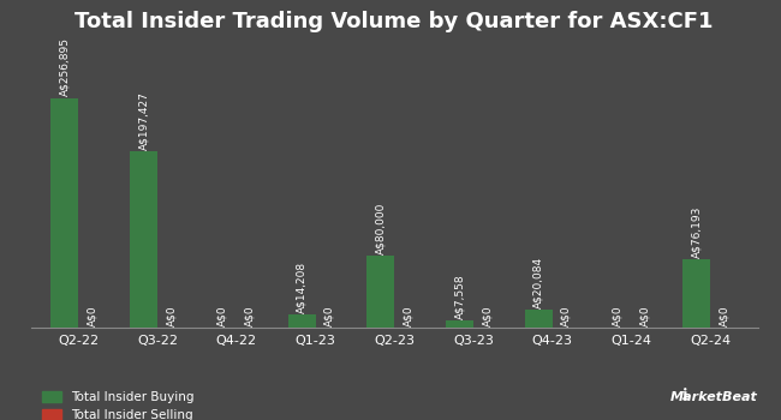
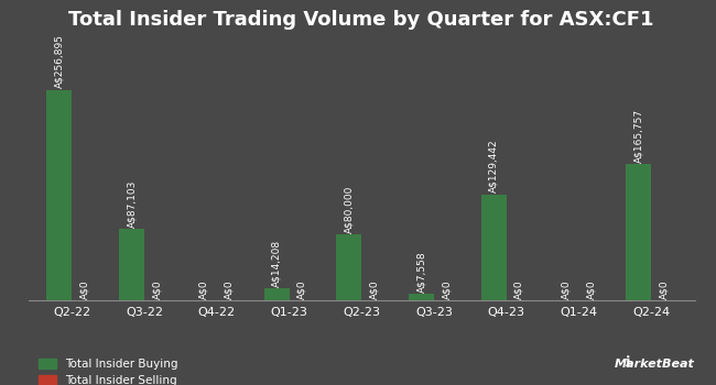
Total Insider Buying/Q3-22: A$197,427 -> A$87,103
Total Insider Buying/Q4-23: A$20,084 -> A$129,442
Total Insider Buying/Q2-24: A$76,193 -> A$165,757
